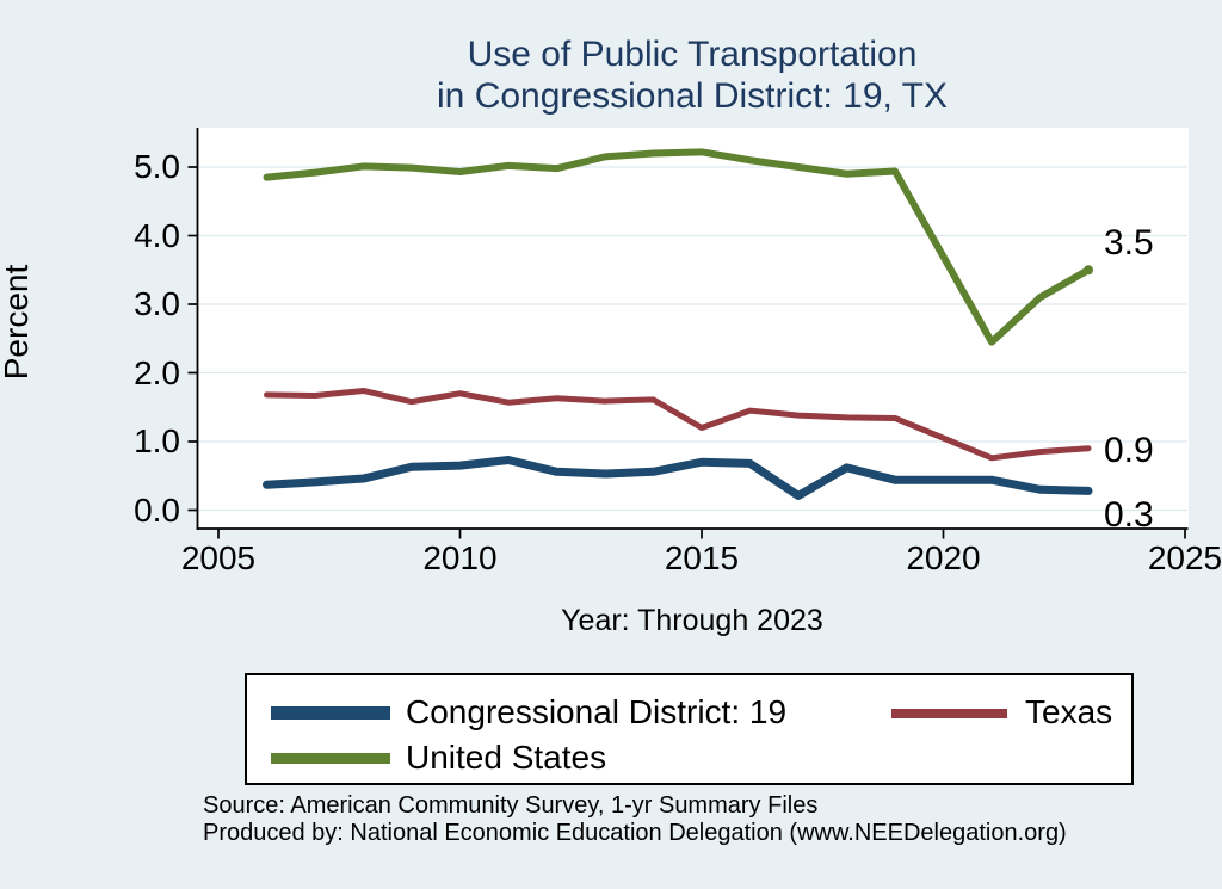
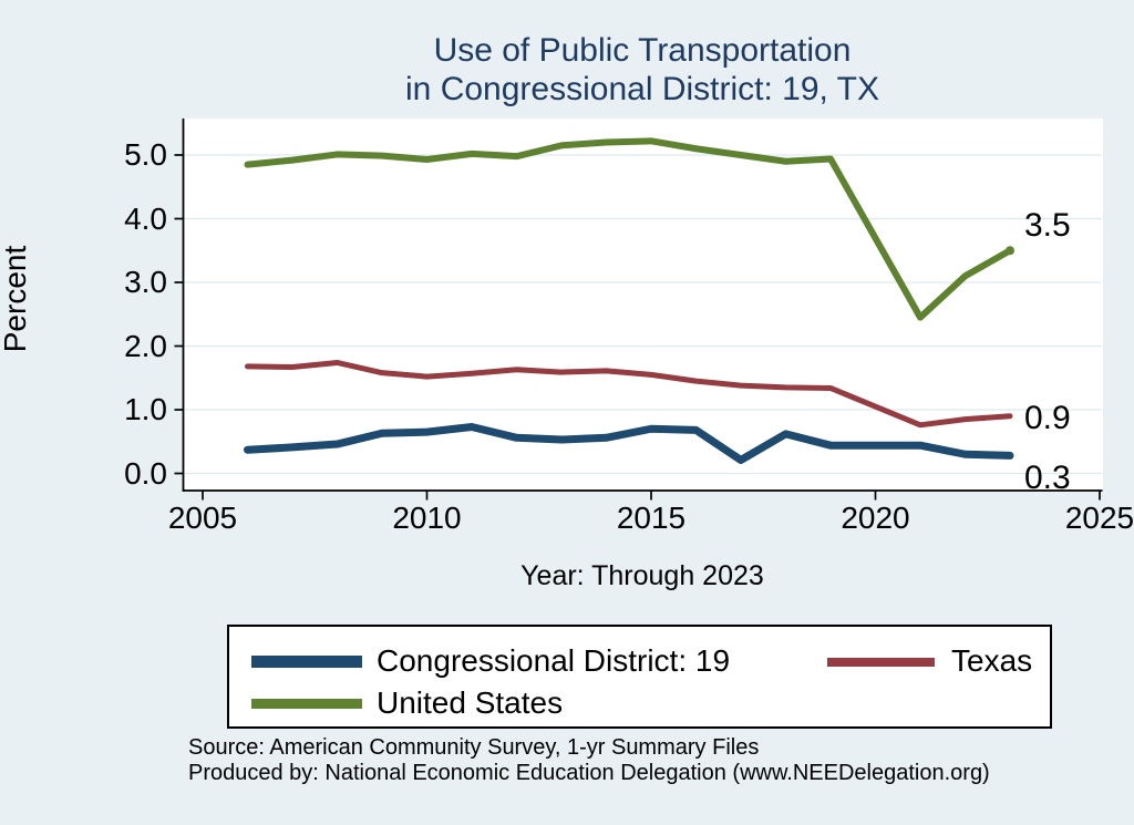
Texas/2010: 1.7 -> 1.5
Texas/2015: 1.2 -> 1.6
